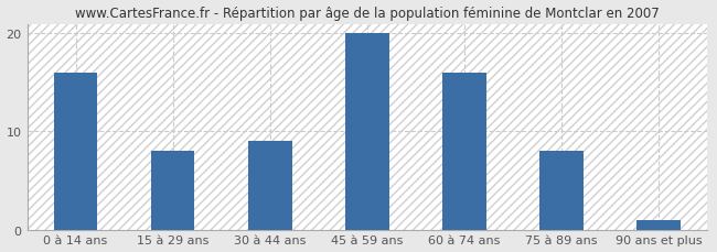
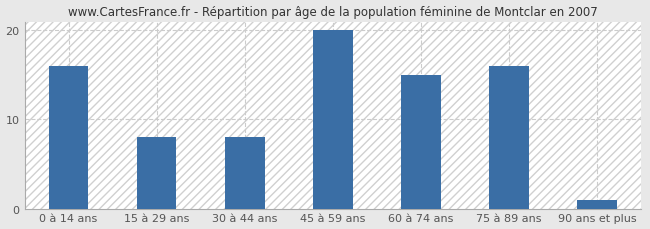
30 à 44 ans: 9 -> 8
60 à 74 ans: 16 -> 15
75 à 89 ans: 8 -> 16
